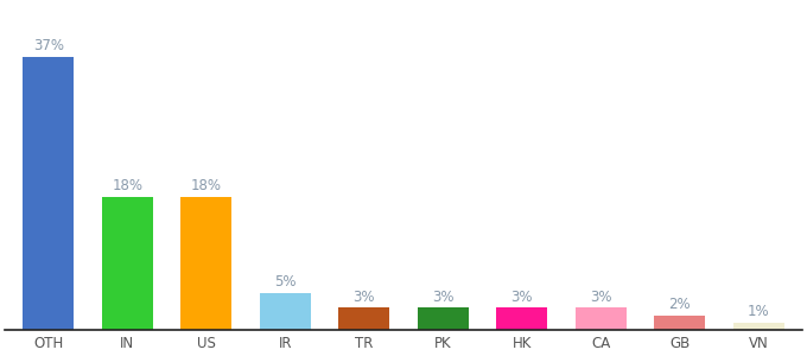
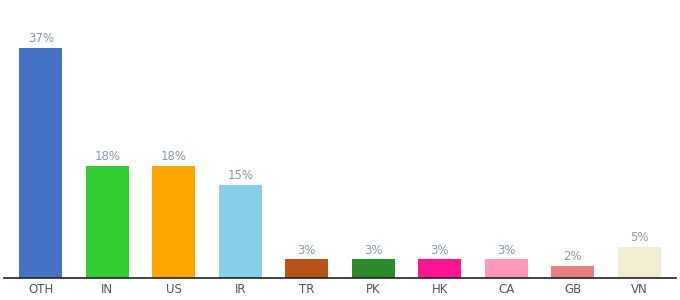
IR: 5% -> 15%
VN: 1% -> 5%
